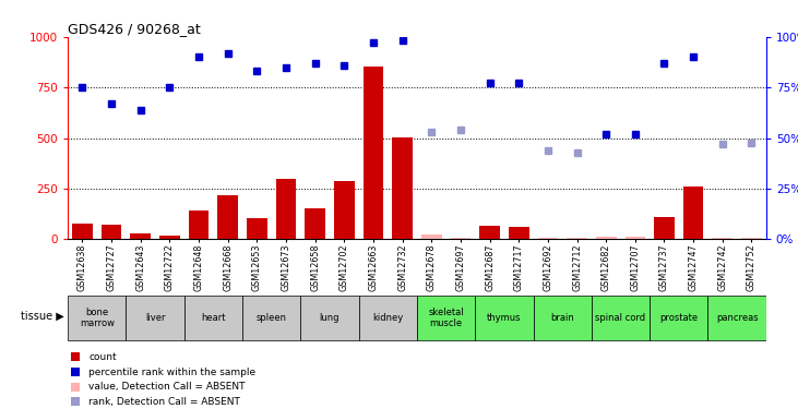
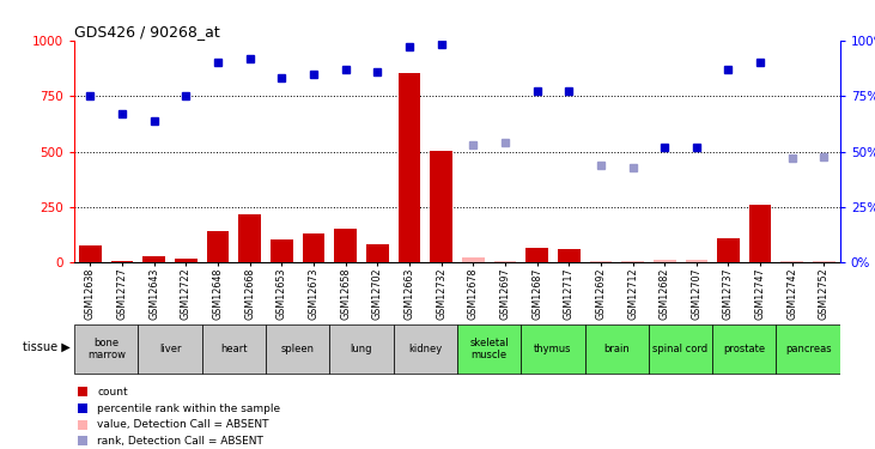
GSM12727: 70 -> 10
GSM12673: 300 -> 130
GSM12702: 290 -> 80
